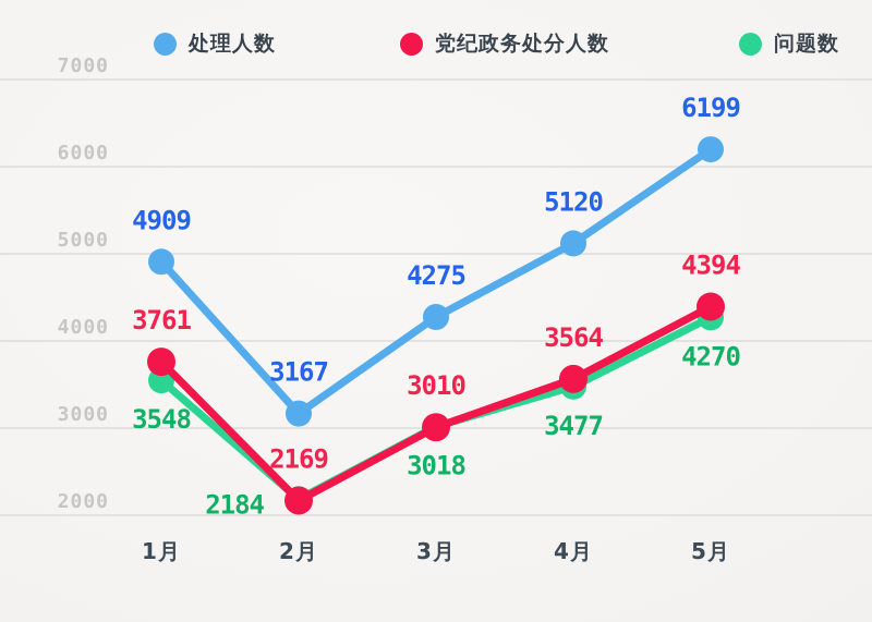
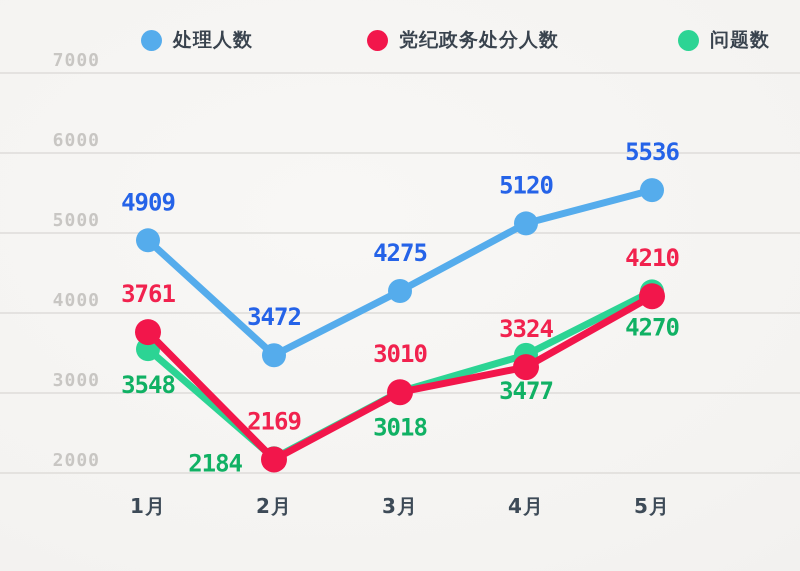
处理人数/2月: 3167 -> 3472
党纪政务处分人数/4月: 3564 -> 3324
处理人数/5月: 6199 -> 5536
党纪政务处分人数/5月: 4394 -> 4210
